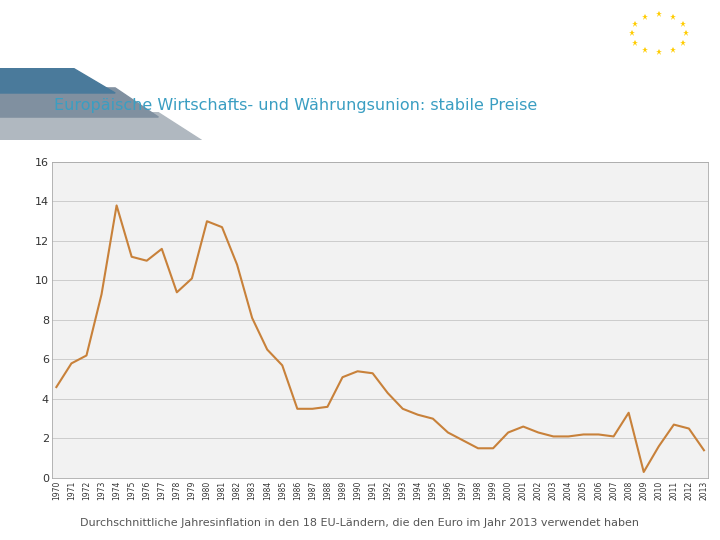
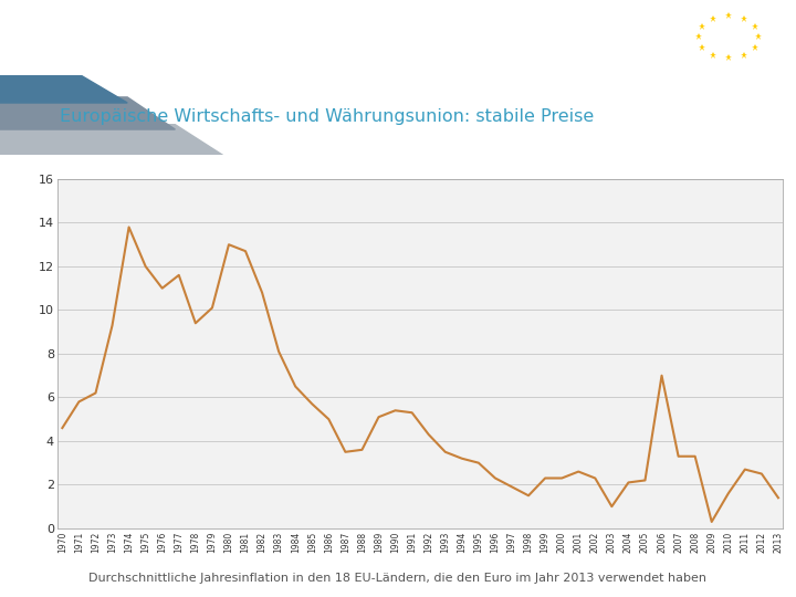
1975: 11.2 -> 12.0
1986: 3.5 -> 5.0
1999: 1.5 -> 2.3
2003: 2.1 -> 1.0
2006: 2.2 -> 7.0
2007: 2.1 -> 3.3
